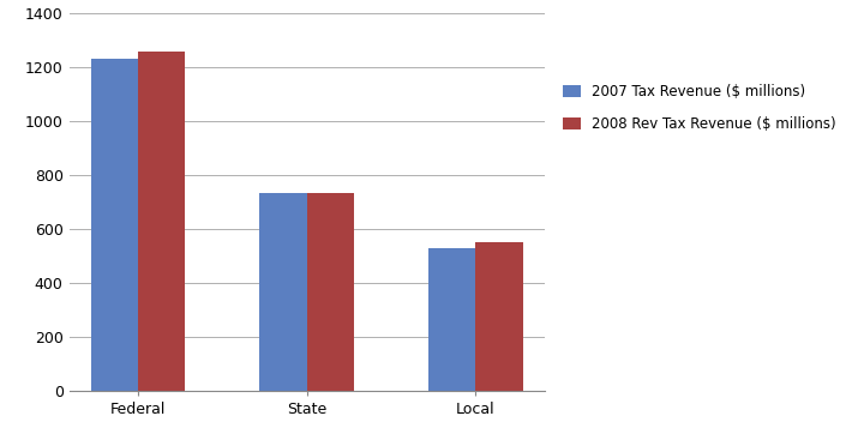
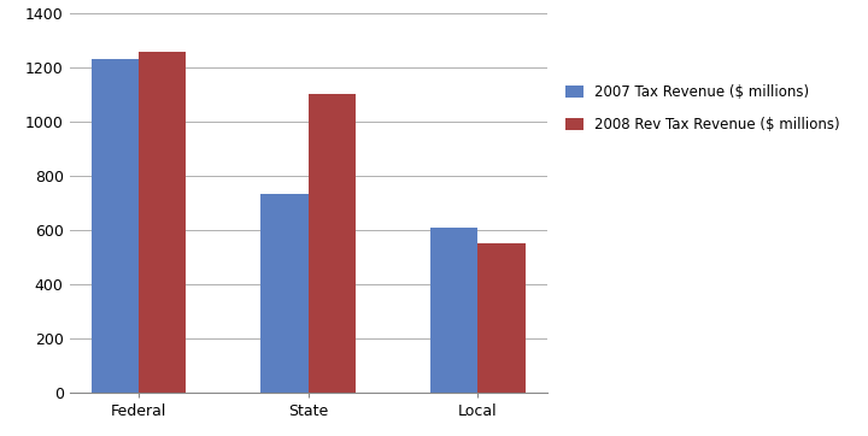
2008 Rev Tax Revenue ($ millions)/State: 732 -> 1100
2007 Tax Revenue ($ millions)/Local: 527 -> 610
